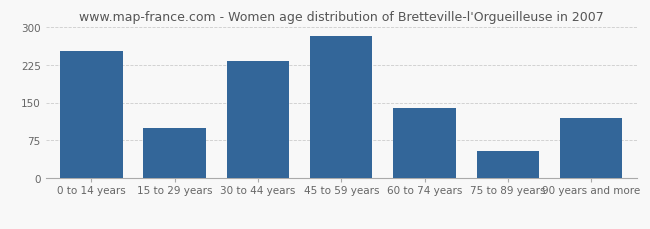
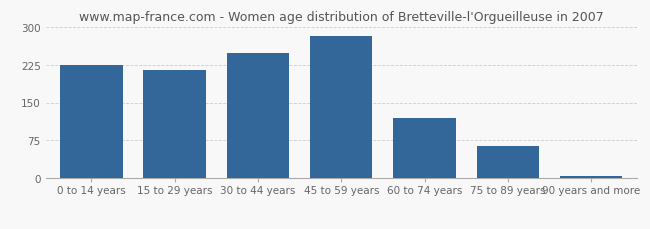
0 to 14 years: 252 -> 225
15 to 29 years: 100 -> 215
30 to 44 years: 232 -> 248
60 to 74 years: 140 -> 120
75 to 89 years: 54 -> 65
90 years and more: 120 -> 5
